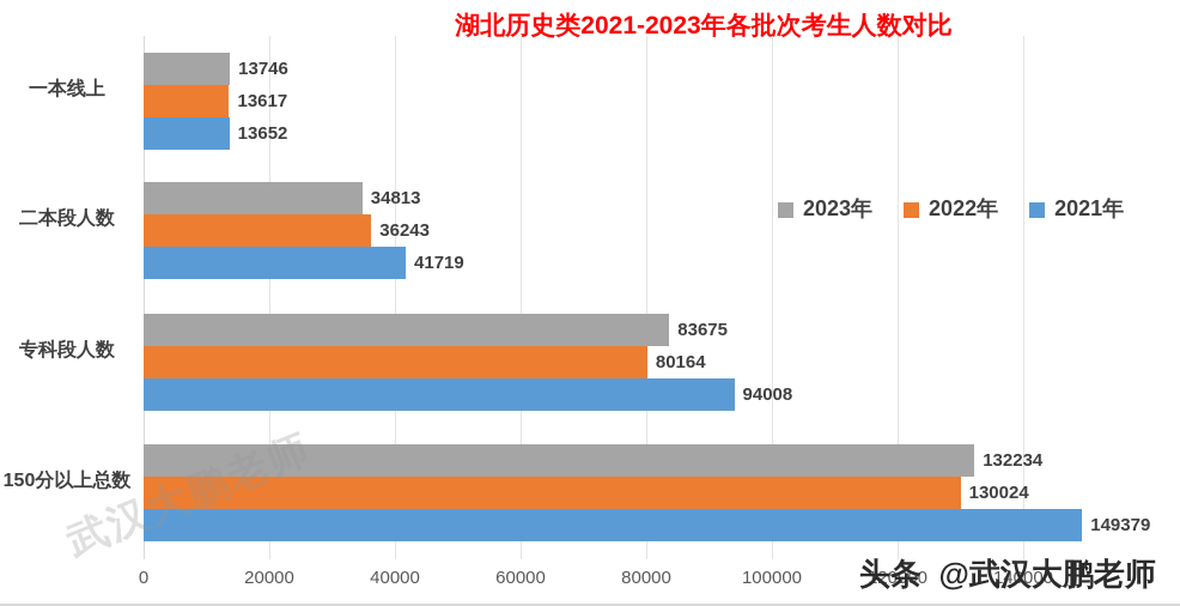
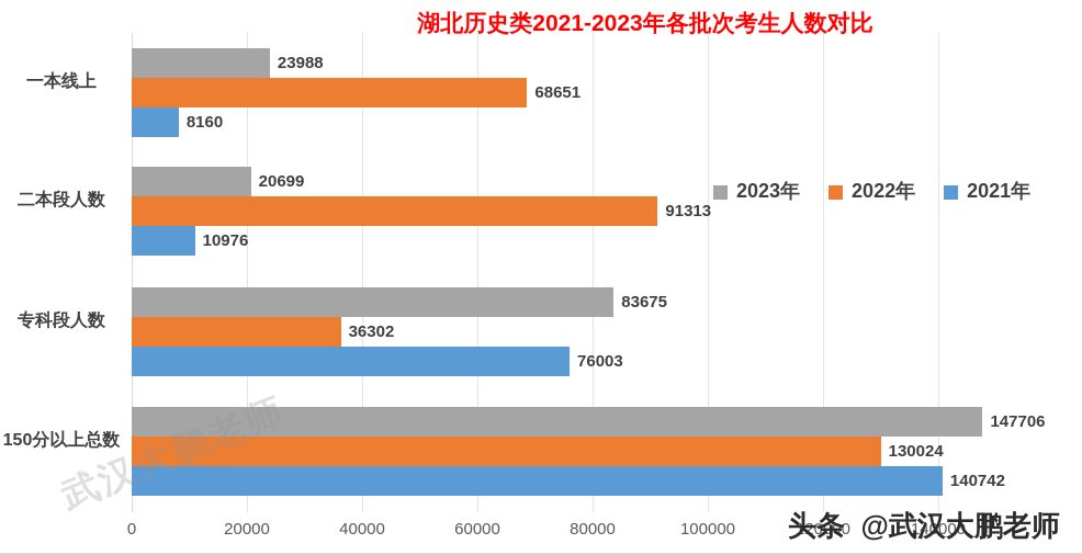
2023年/一本线上: 13746 -> 23988
2022年/一本线上: 13617 -> 68651
2021年/一本线上: 13652 -> 8160
2023年/二本段人数: 34813 -> 20699
2022年/二本段人数: 36243 -> 91313
2021年/二本段人数: 41719 -> 10976
2022年/专科段人数: 80164 -> 36302
2021年/专科段人数: 94008 -> 76003
2023年/150分以上总数: 132234 -> 147706
2021年/150分以上总数: 149379 -> 140742
